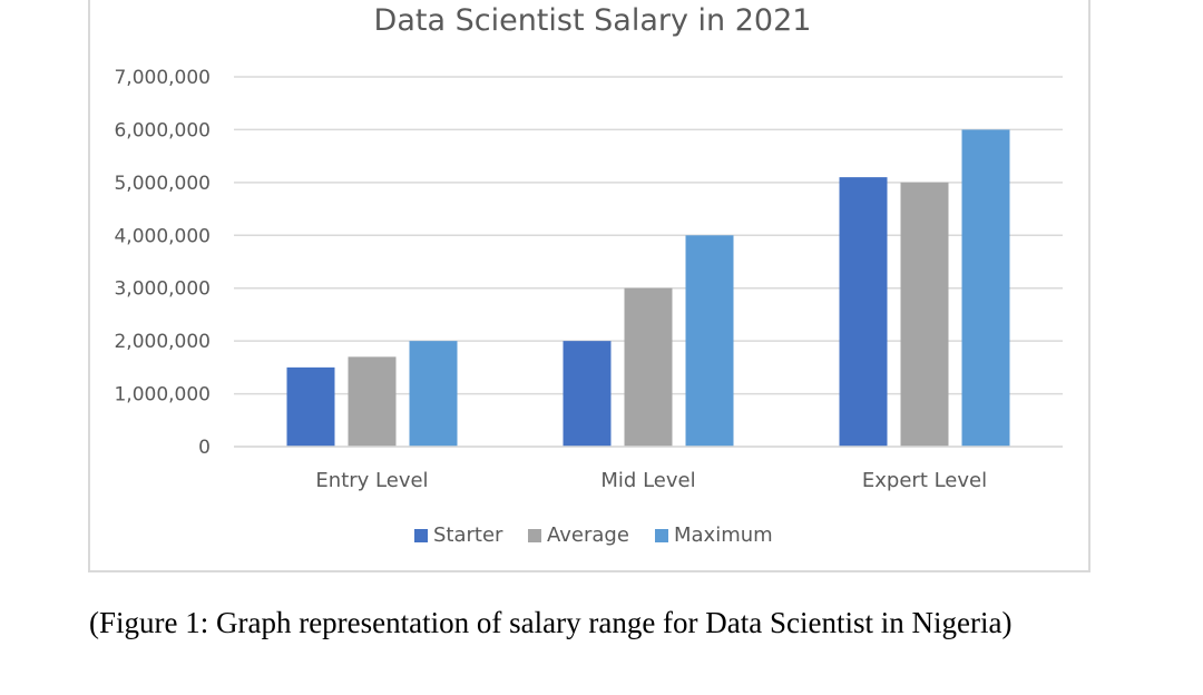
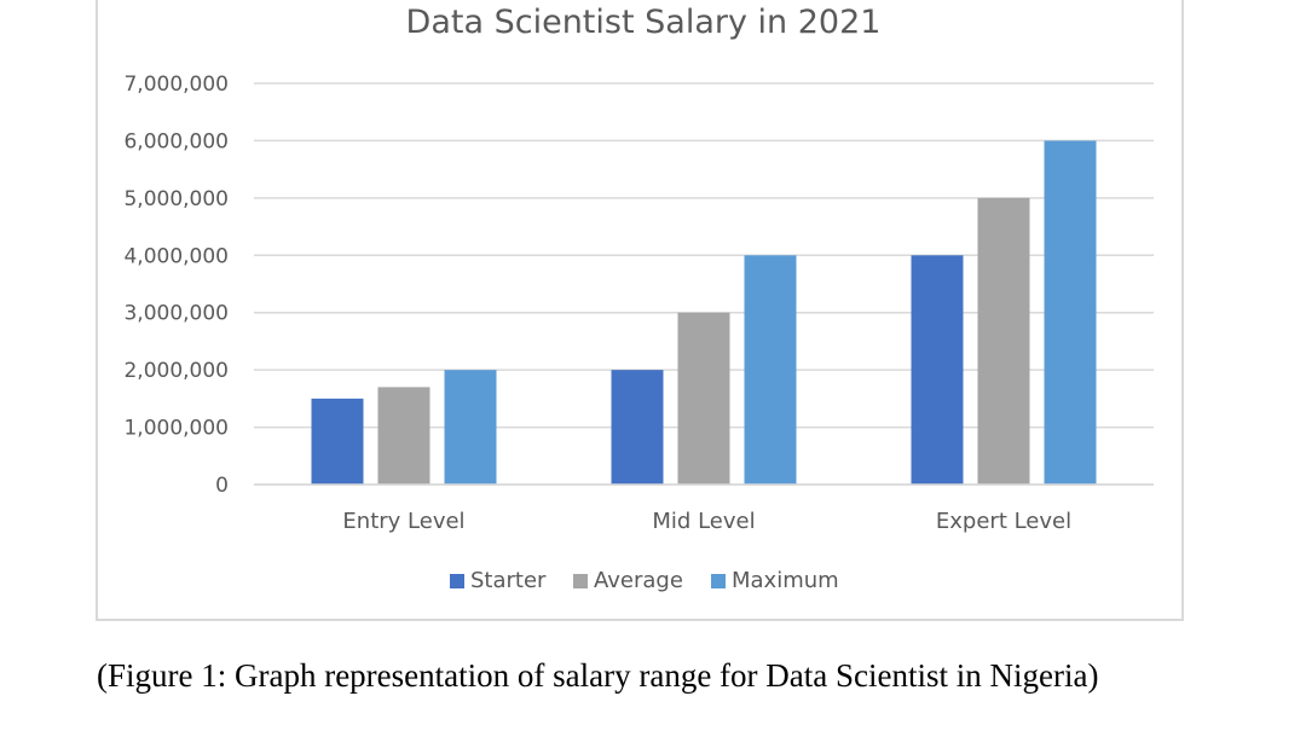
Starter/Expert Level: 5100000 -> 4000000
